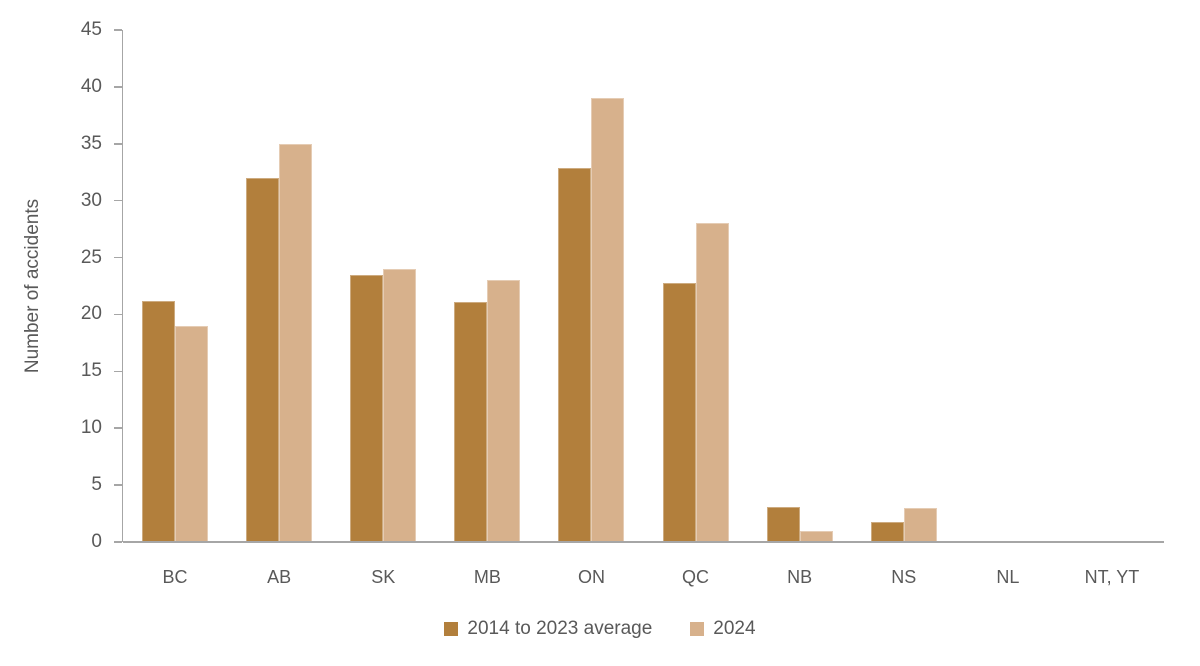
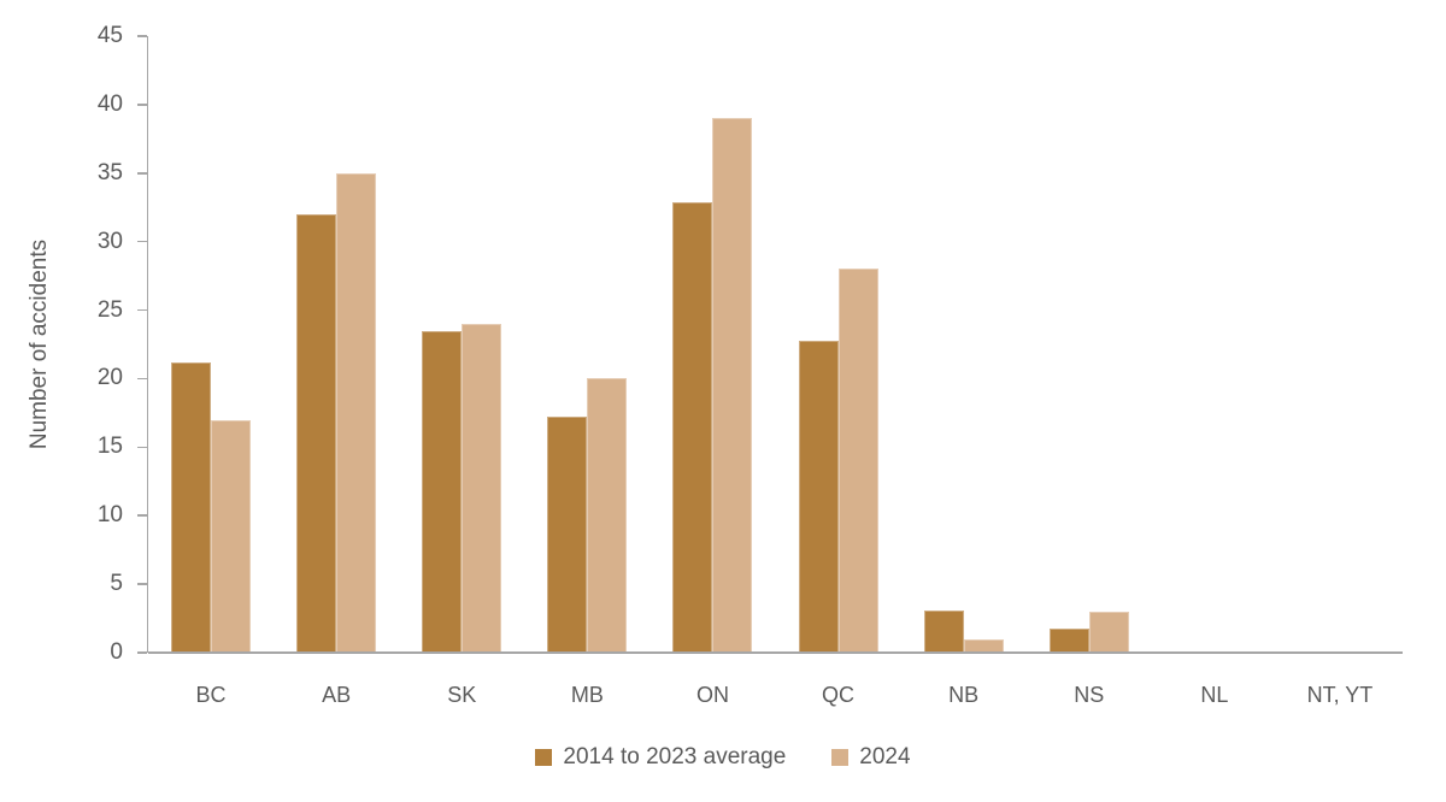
2024/BC: 19 -> 17
2014 to 2023 average/MB: 21.1 -> 17.2
2024/MB: 23 -> 20
